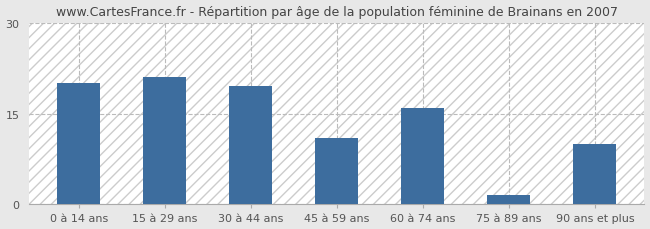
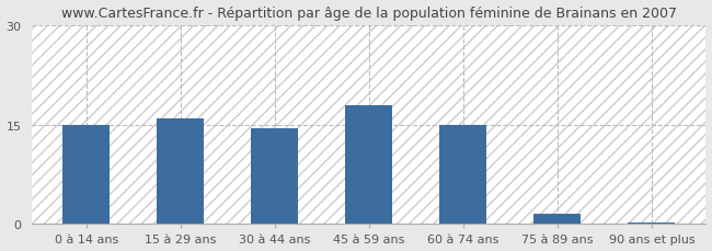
0 à 14 ans: 20.0 -> 15.0
15 à 29 ans: 21.0 -> 16.0
30 à 44 ans: 19.6 -> 14.5
45 à 59 ans: 11.0 -> 18.0
60 à 74 ans: 16.0 -> 15.0
90 ans et plus: 10.0 -> 0.2
